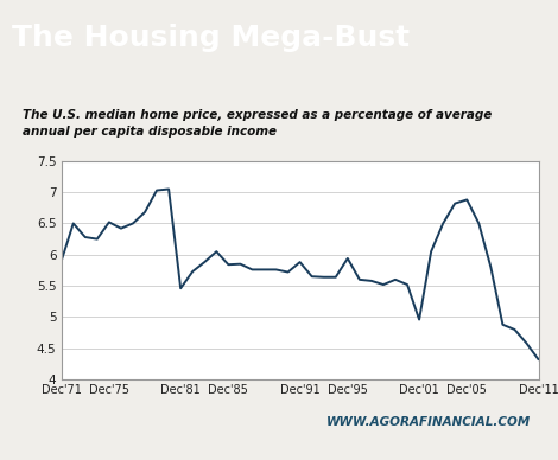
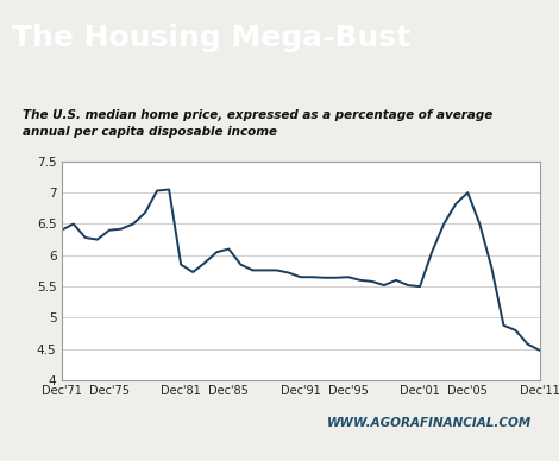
Dec'71: 5.90 -> 6.40
Dec'75: 6.52 -> 6.40
Dec'81: 5.46 -> 5.85
Dec'85: 5.84 -> 6.10
Dec'91: 5.88 -> 5.65
Dec'95: 5.94 -> 5.65
Dec'01: 4.96 -> 5.50
Dec'05: 6.88 -> 7.00
Dec'11: 4.32 -> 4.48
